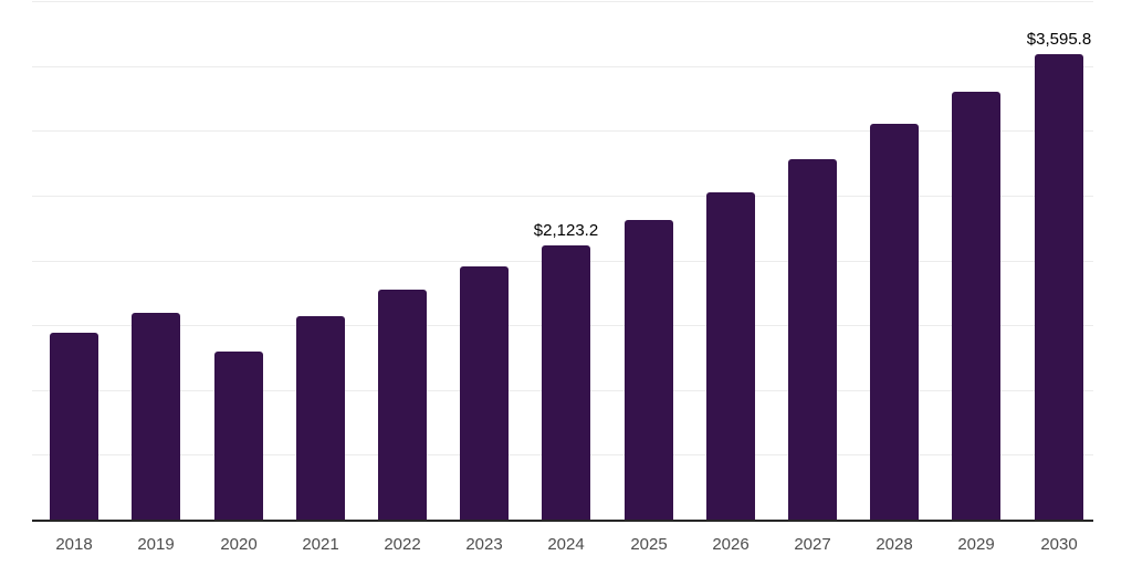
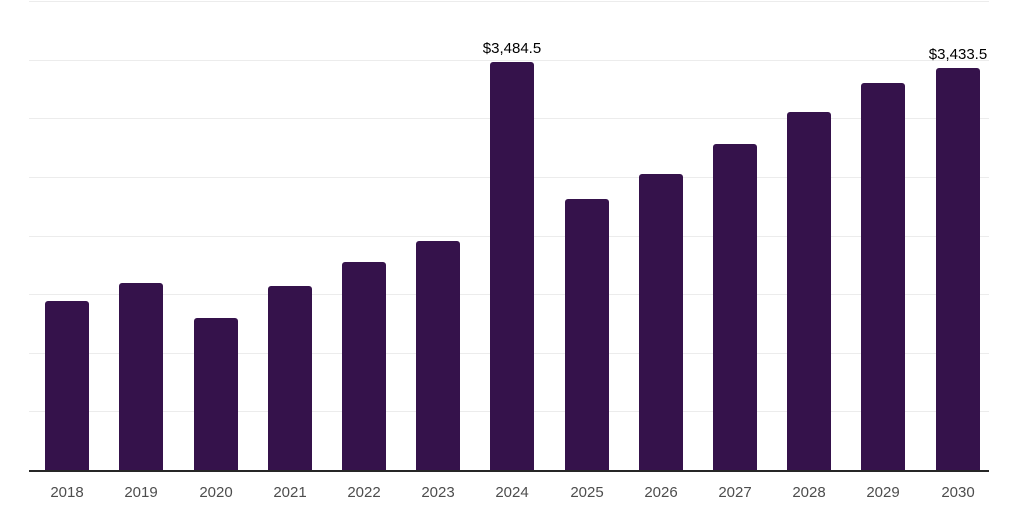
2024: $2,123.2 -> $3,484.5
2030: $3,595.8 -> $3,433.5
